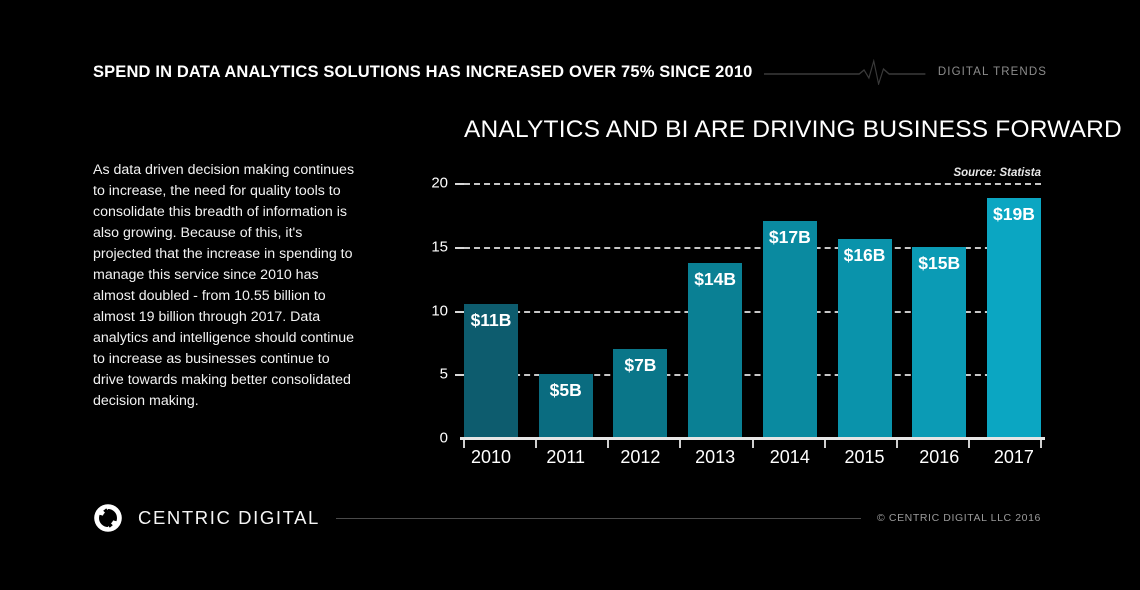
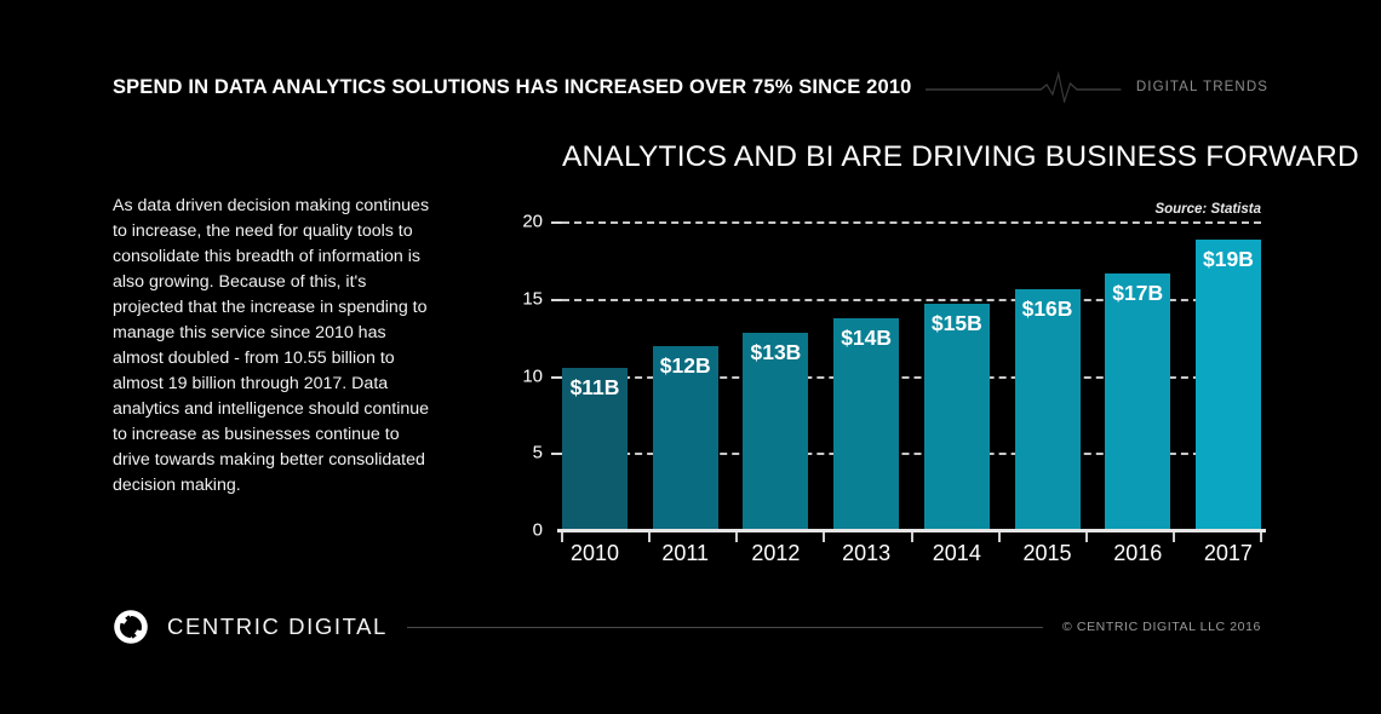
2011: $5B -> $12B
2012: $7B -> $13B
2014: $17B -> $15B
2016: $15B -> $17B
